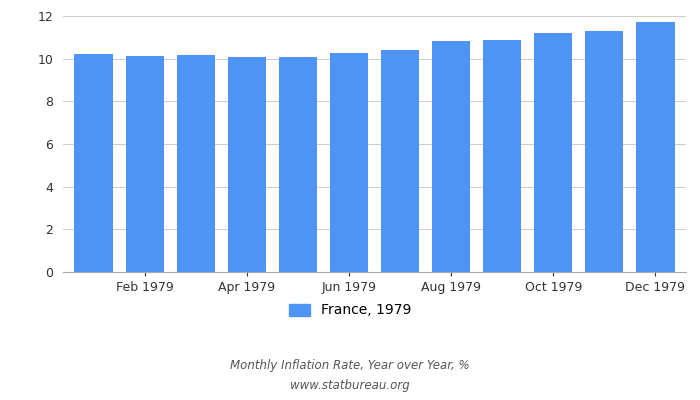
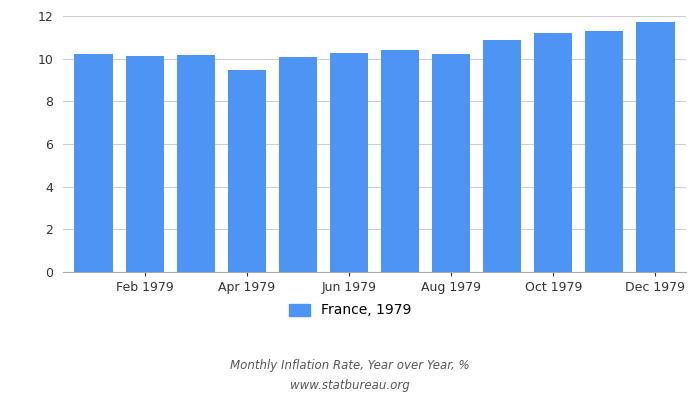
Apr 1979: 10.07 -> 9.45
Aug 1979: 10.83 -> 10.20
